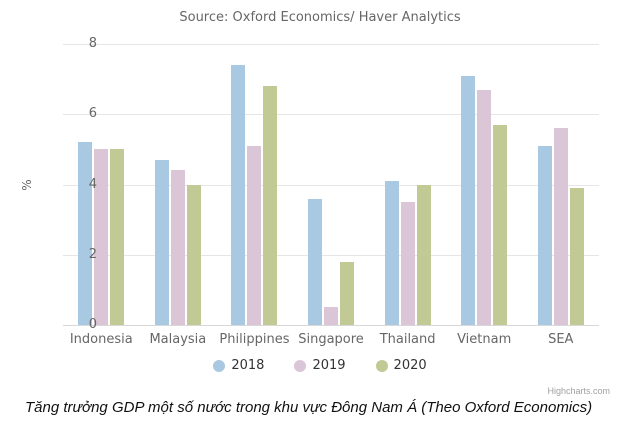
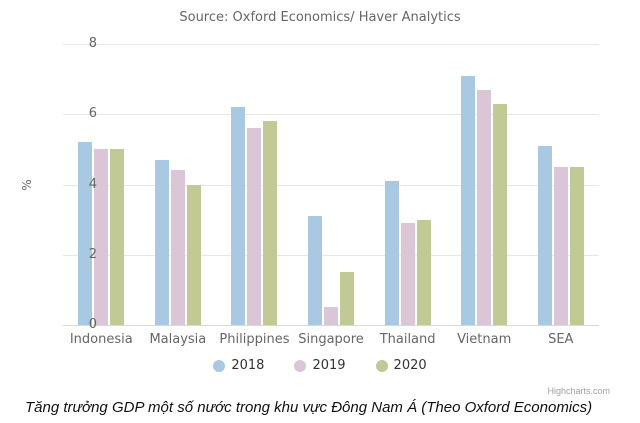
2018/Philippines: 7.4 -> 6.2
2019/Philippines: 5.1 -> 5.6
2020/Philippines: 6.8 -> 5.8
2018/Singapore: 3.6 -> 3.1
2020/Singapore: 1.8 -> 1.5
2019/Thailand: 3.5 -> 2.9
2020/Thailand: 4.0 -> 3.0
2020/Vietnam: 5.7 -> 6.3
2019/SEA: 5.6 -> 4.5
2020/SEA: 3.9 -> 4.5
